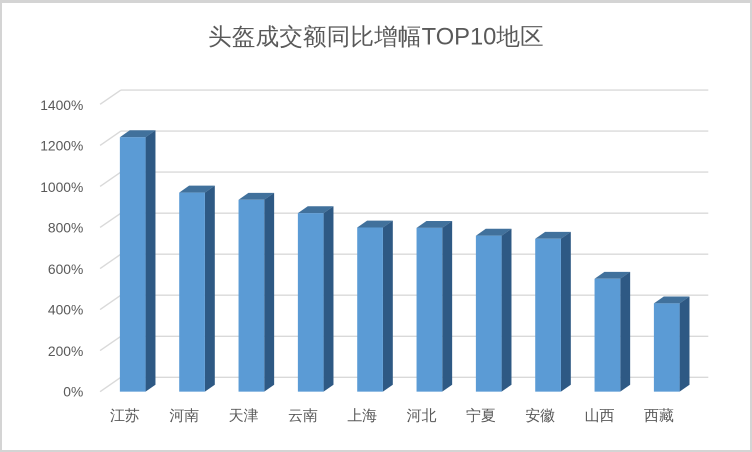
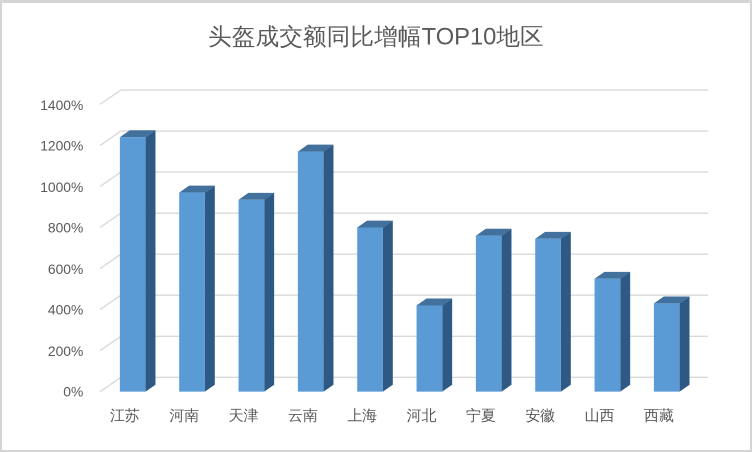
云南: 870% -> 1170%
河北: 800% -> 420%
